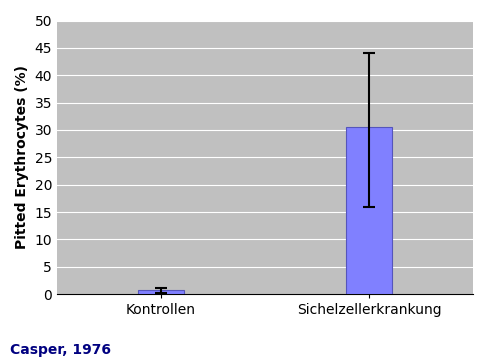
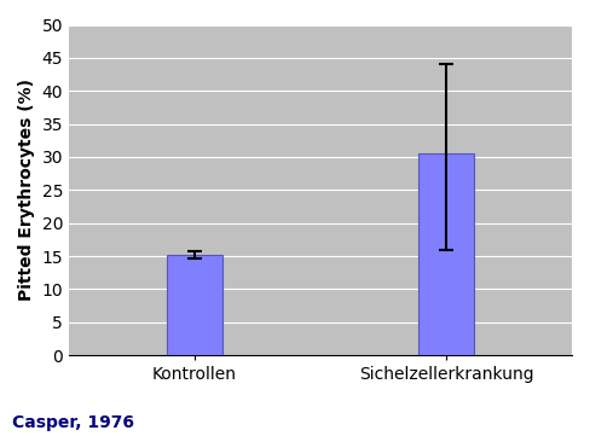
Kontrollen: 0.7 -> 15.2
